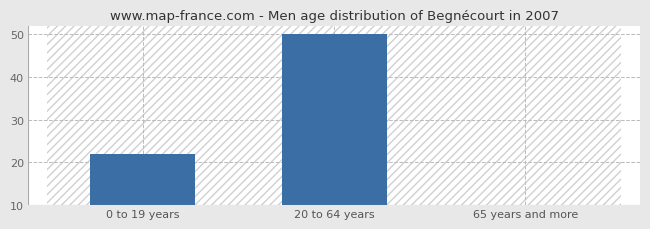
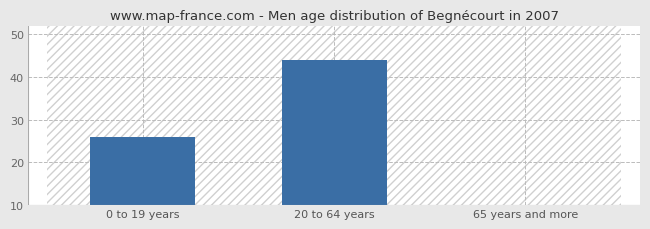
0 to 19 years: 22 -> 26
20 to 64 years: 50 -> 44
